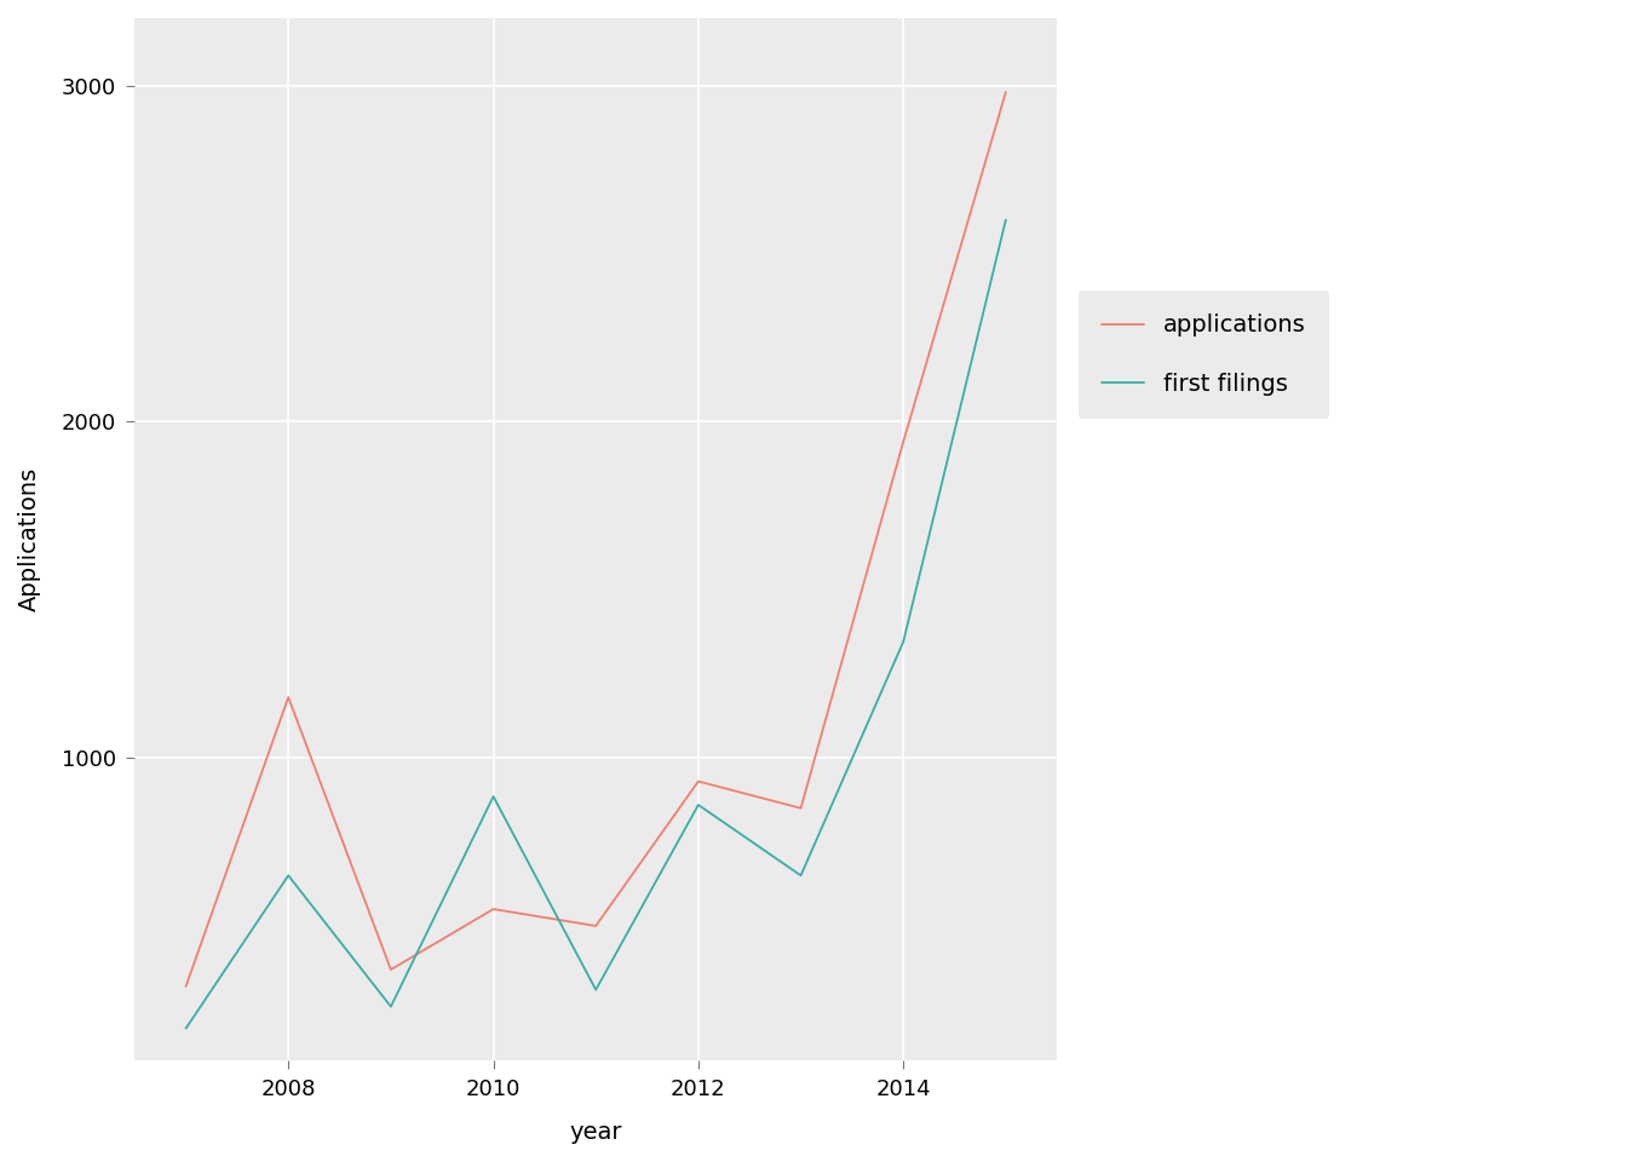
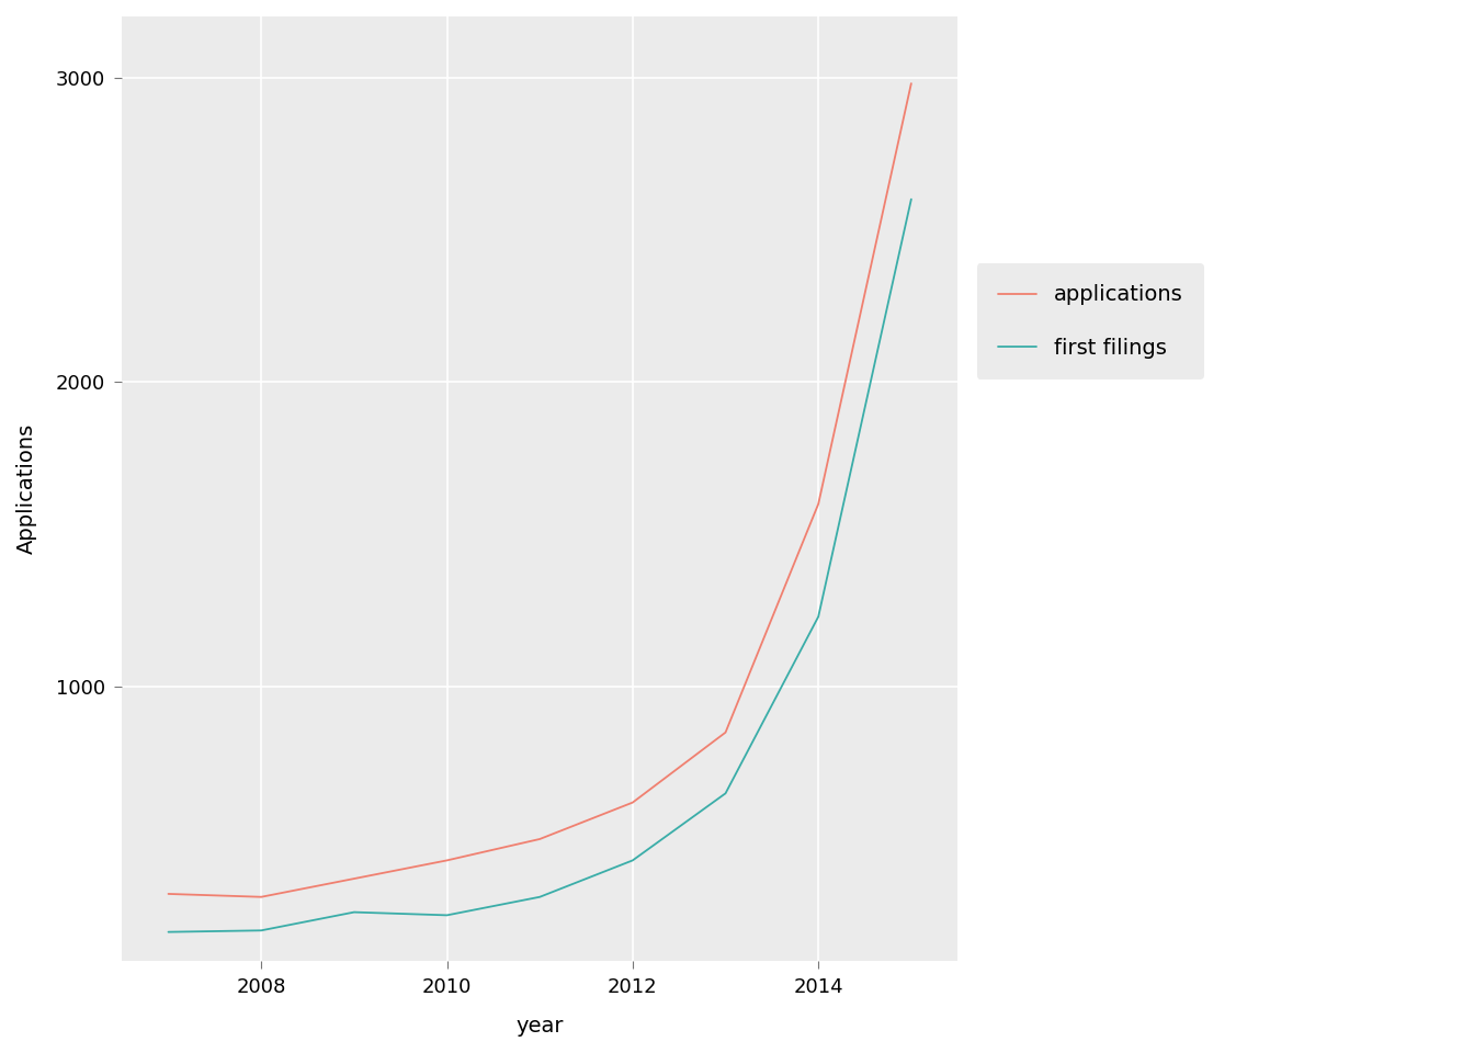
applications/2008: 1180 -> 310
first filings/2008: 650 -> 200
applications/2010: 550 -> 430
first filings/2010: 885 -> 250
applications/2012: 930 -> 620
first filings/2012: 860 -> 430
applications/2014: 1940 -> 1600
first filings/2014: 1345 -> 1230
